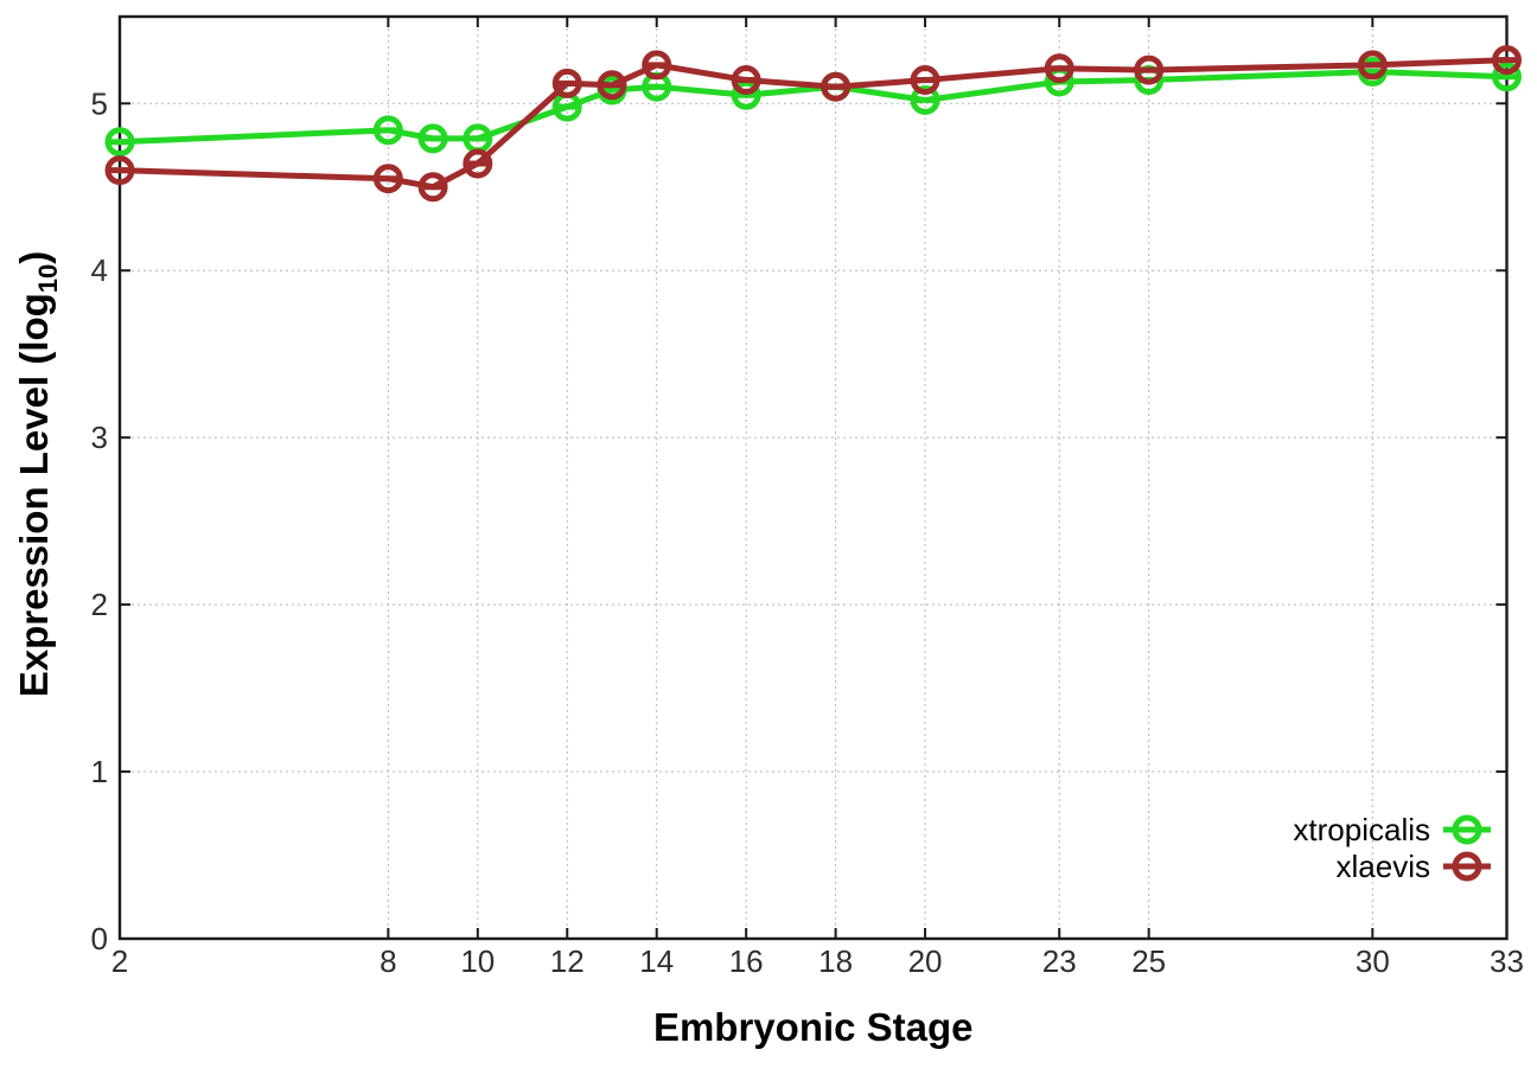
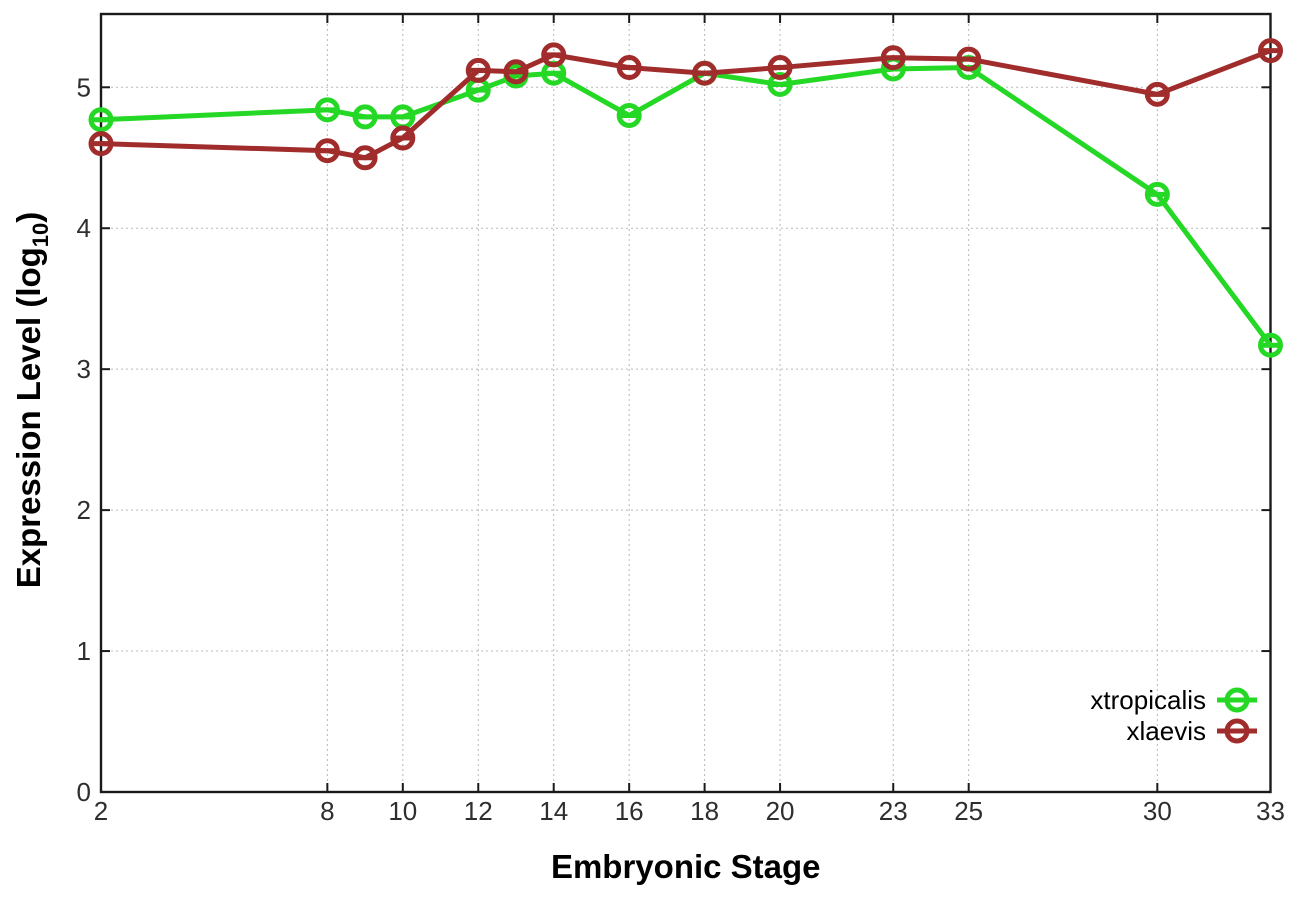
xtropicalis/16: 5.05 -> 4.80
xtropicalis/30: 5.19 -> 4.24
xlaevis/30: 5.23 -> 4.95
xtropicalis/33: 5.16 -> 3.17
